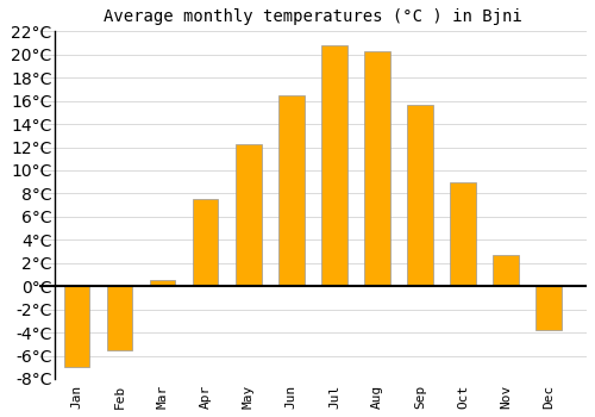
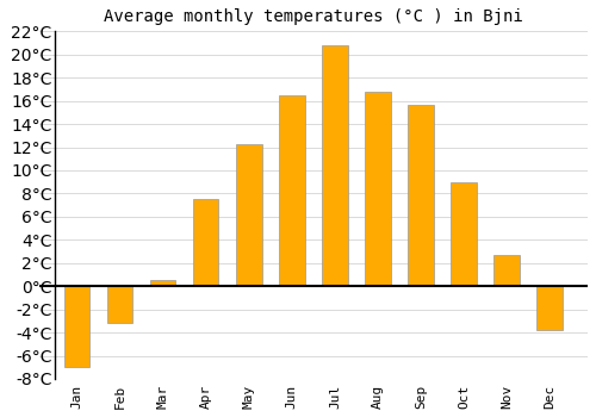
Feb: -5.5°C -> -3.2°C
Aug: 20.3°C -> 16.8°C
